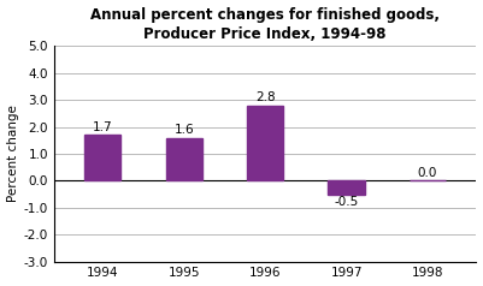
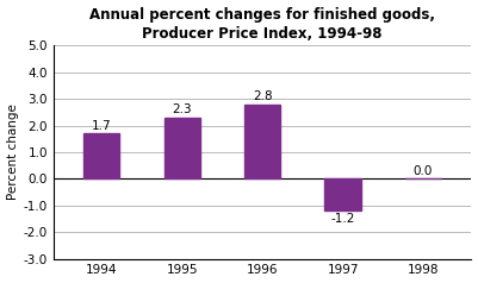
1995: 1.6 -> 2.3
1997: -0.5 -> -1.2
